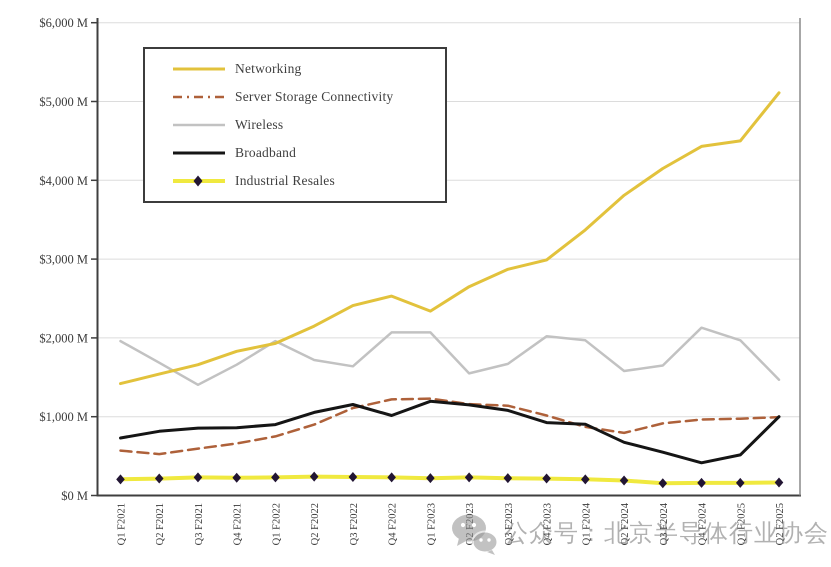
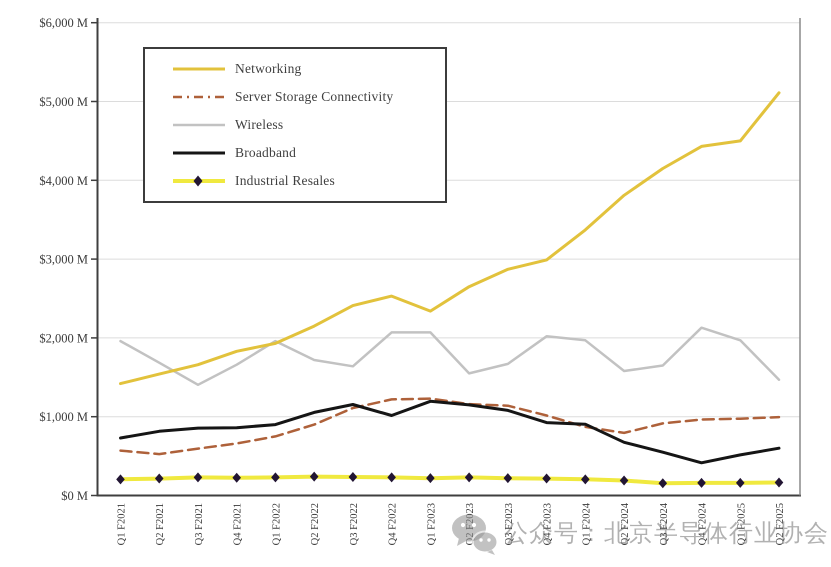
Broadband/Q2 F2025: $1000M -> $600M
